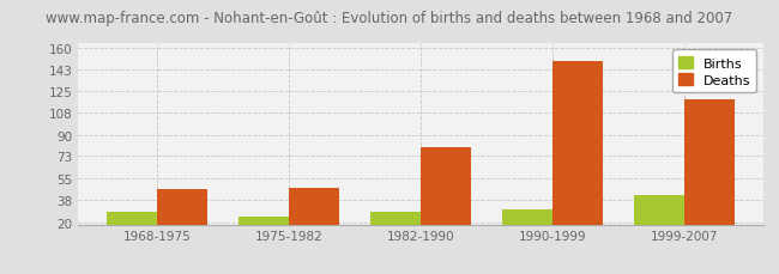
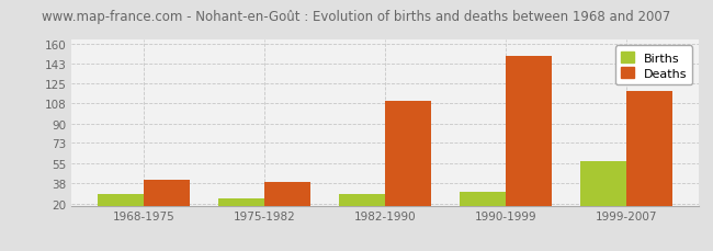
Deaths/1968-1975: 46 -> 41
Deaths/1975-1982: 47 -> 39
Deaths/1982-1990: 80 -> 110
Births/1999-2007: 42 -> 57
